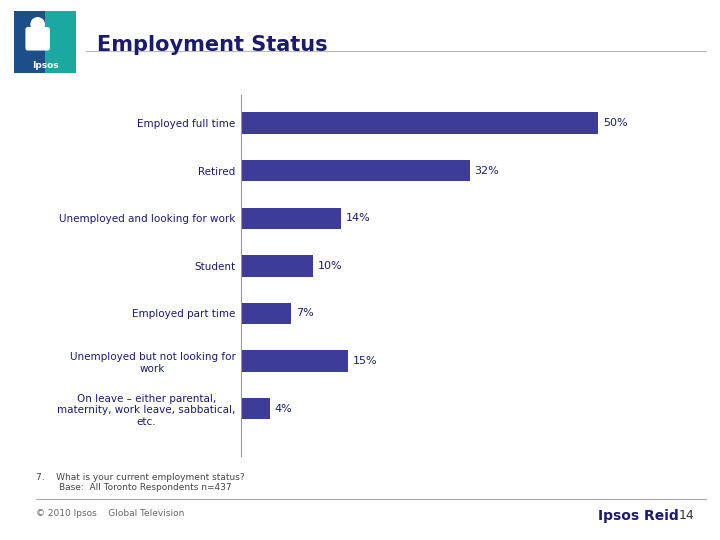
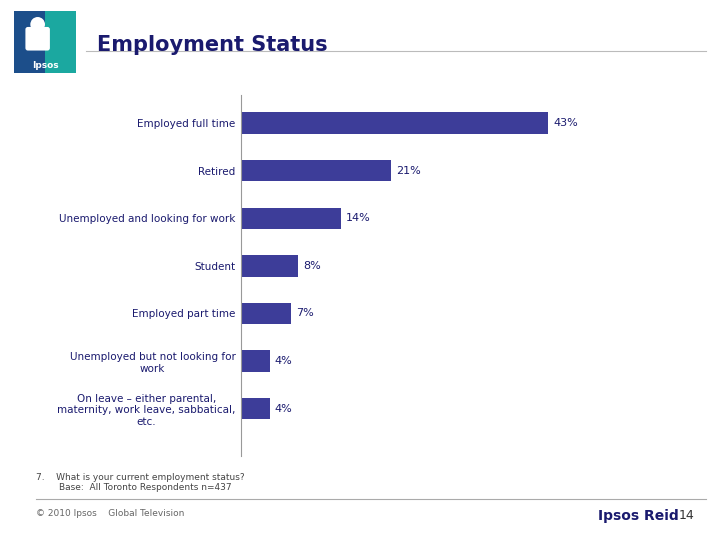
Employed full time: 50% -> 43%
Retired: 32% -> 21%
Student: 10% -> 8%
Unemployed but not looking for work: 15% -> 4%
